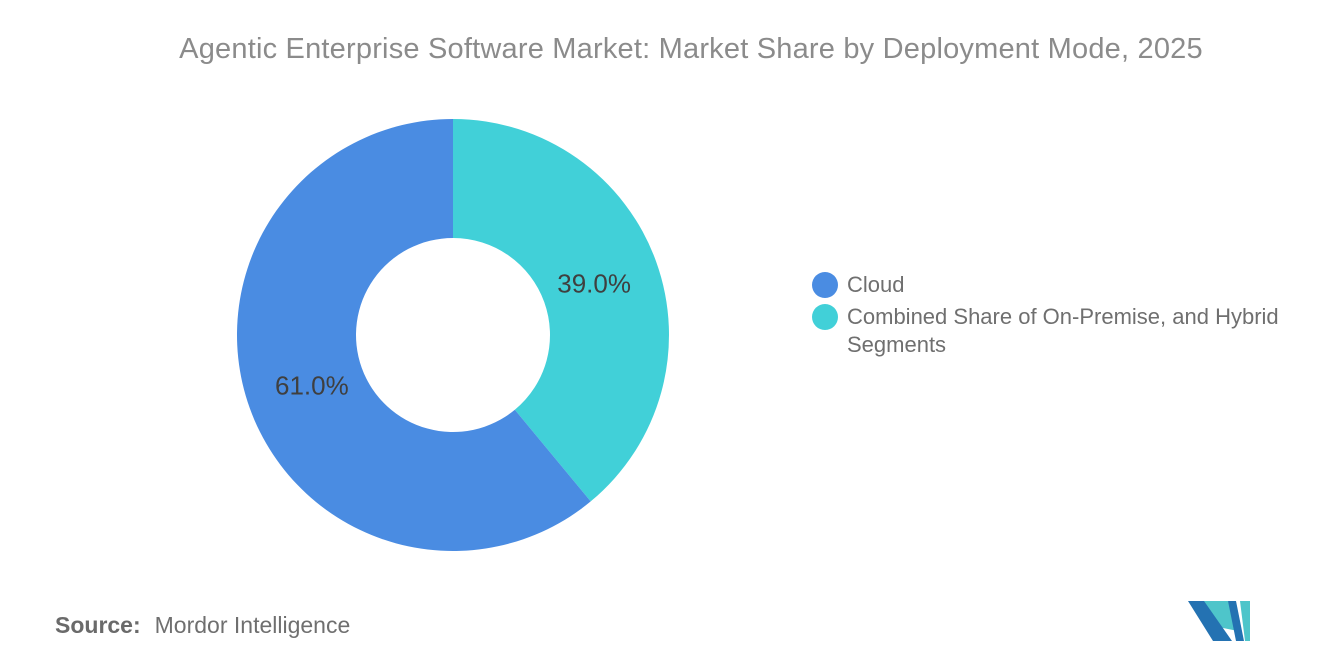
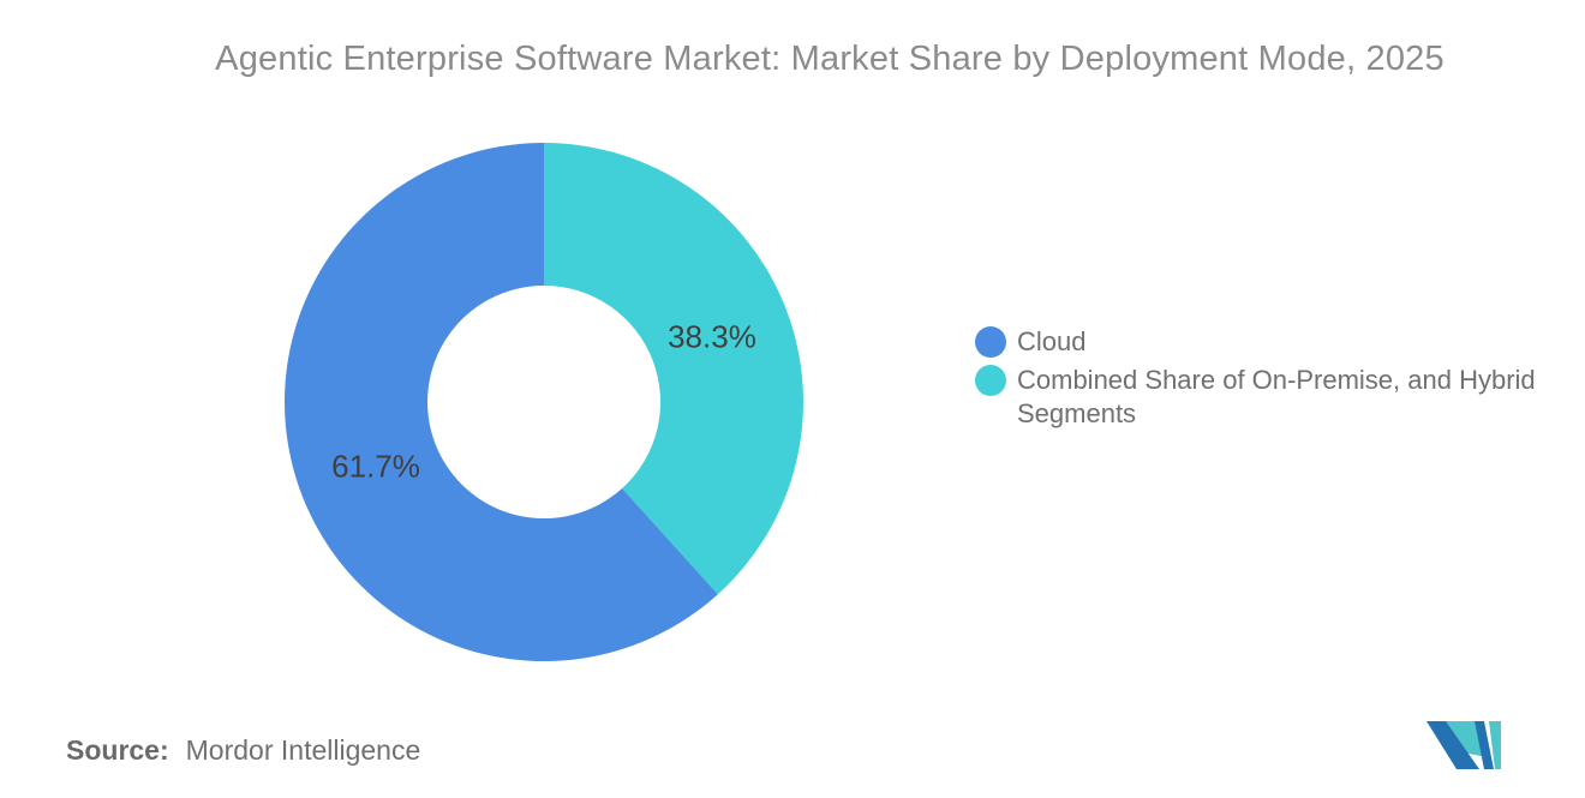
Combined Share of On-Premise, and Hybrid Segments: 39.0% -> 38.3%
Cloud: 61.0% -> 61.7%
